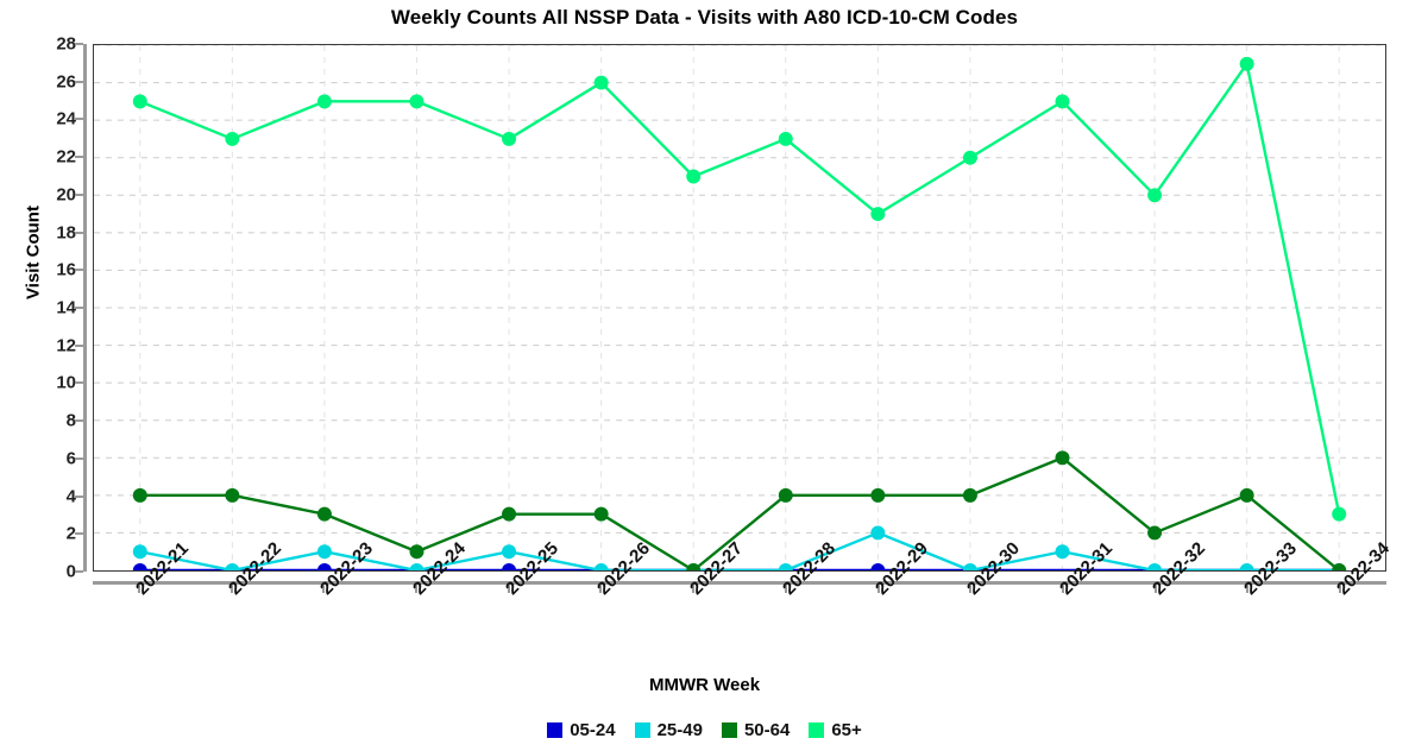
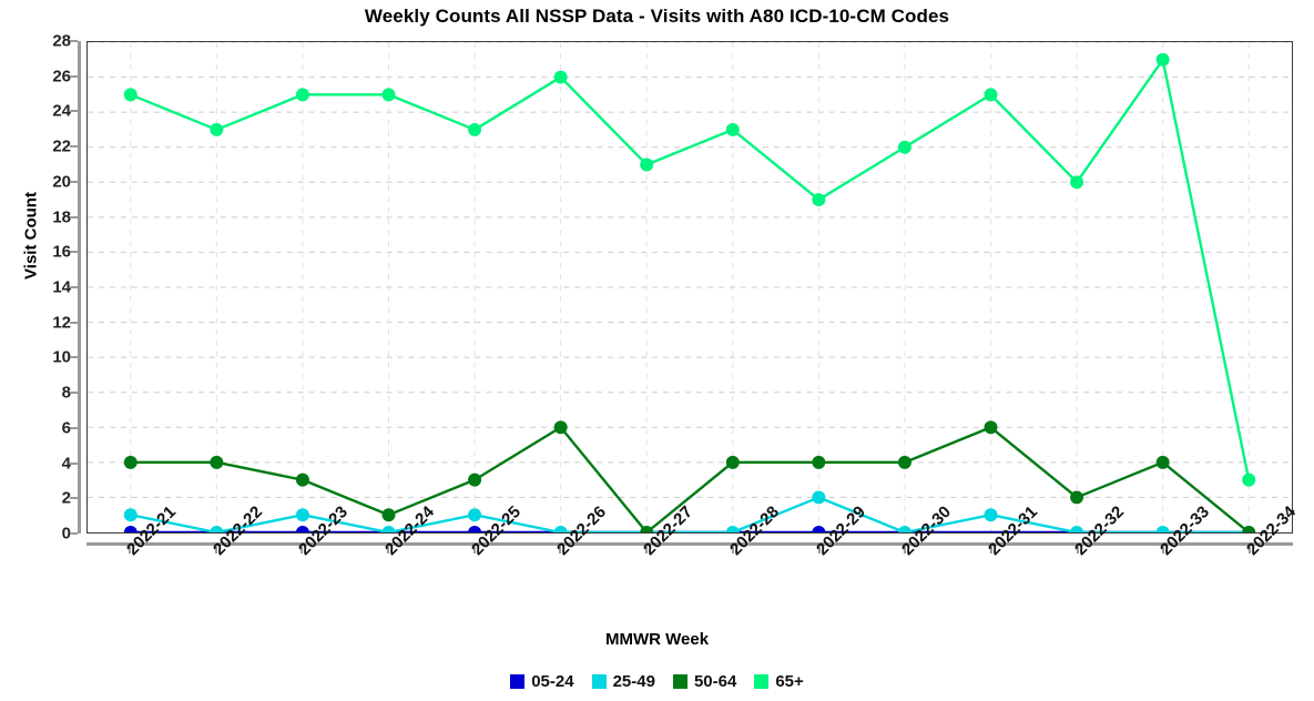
50-64/2022-26: 3 -> 6
